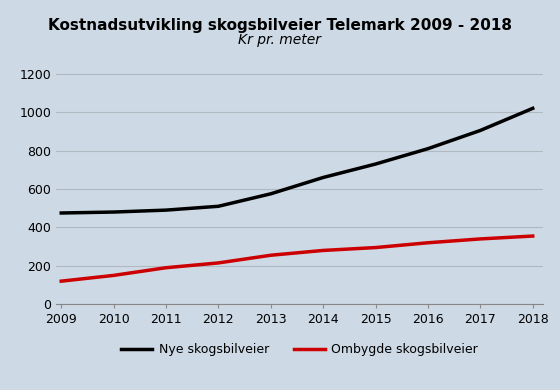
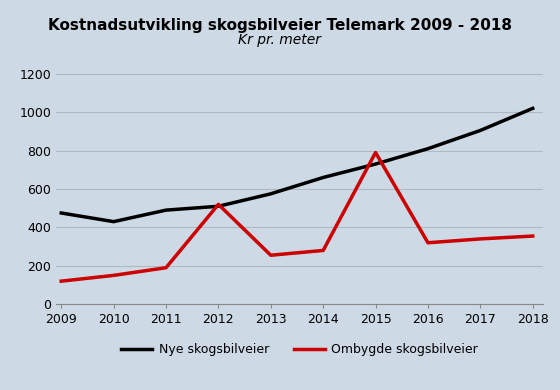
Nye skogsbilveier/2010: 480 -> 430
Ombygde skogsbilveier/2012: 220 -> 520
Ombygde skogsbilveier/2015: 300 -> 790
